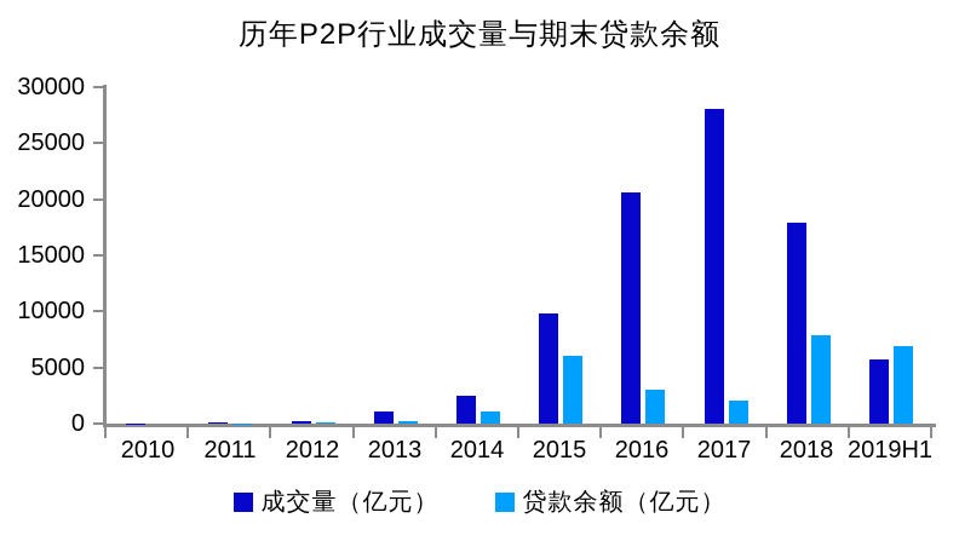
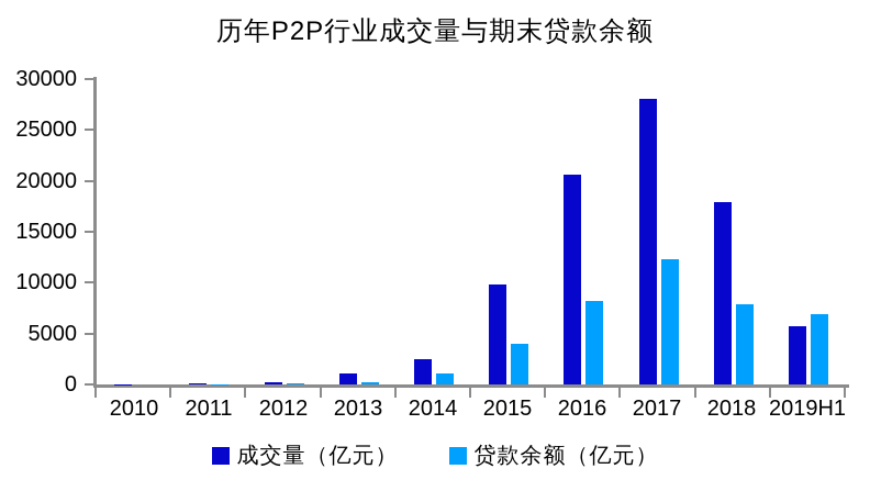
贷款余额（亿元）/2015: 6000 -> 4000
贷款余额（亿元）/2016: 3000 -> 8000
贷款余额（亿元）/2017: 2000 -> 12000
